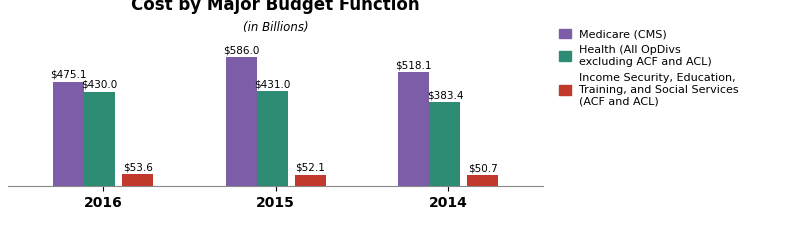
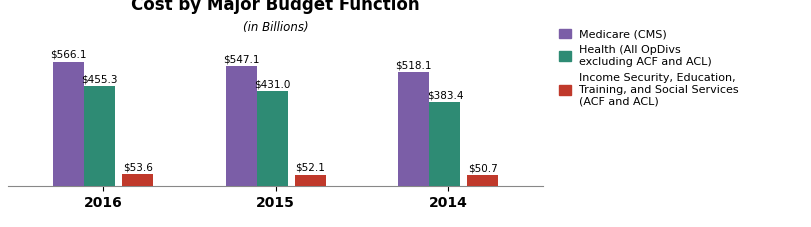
Medicare (CMS)/2016: $475.1 -> $566.1
Health (All OpDivs excluding ACF and ACL)/2016: $430.0 -> $455.3
Medicare (CMS)/2015: $586.0 -> $547.1
